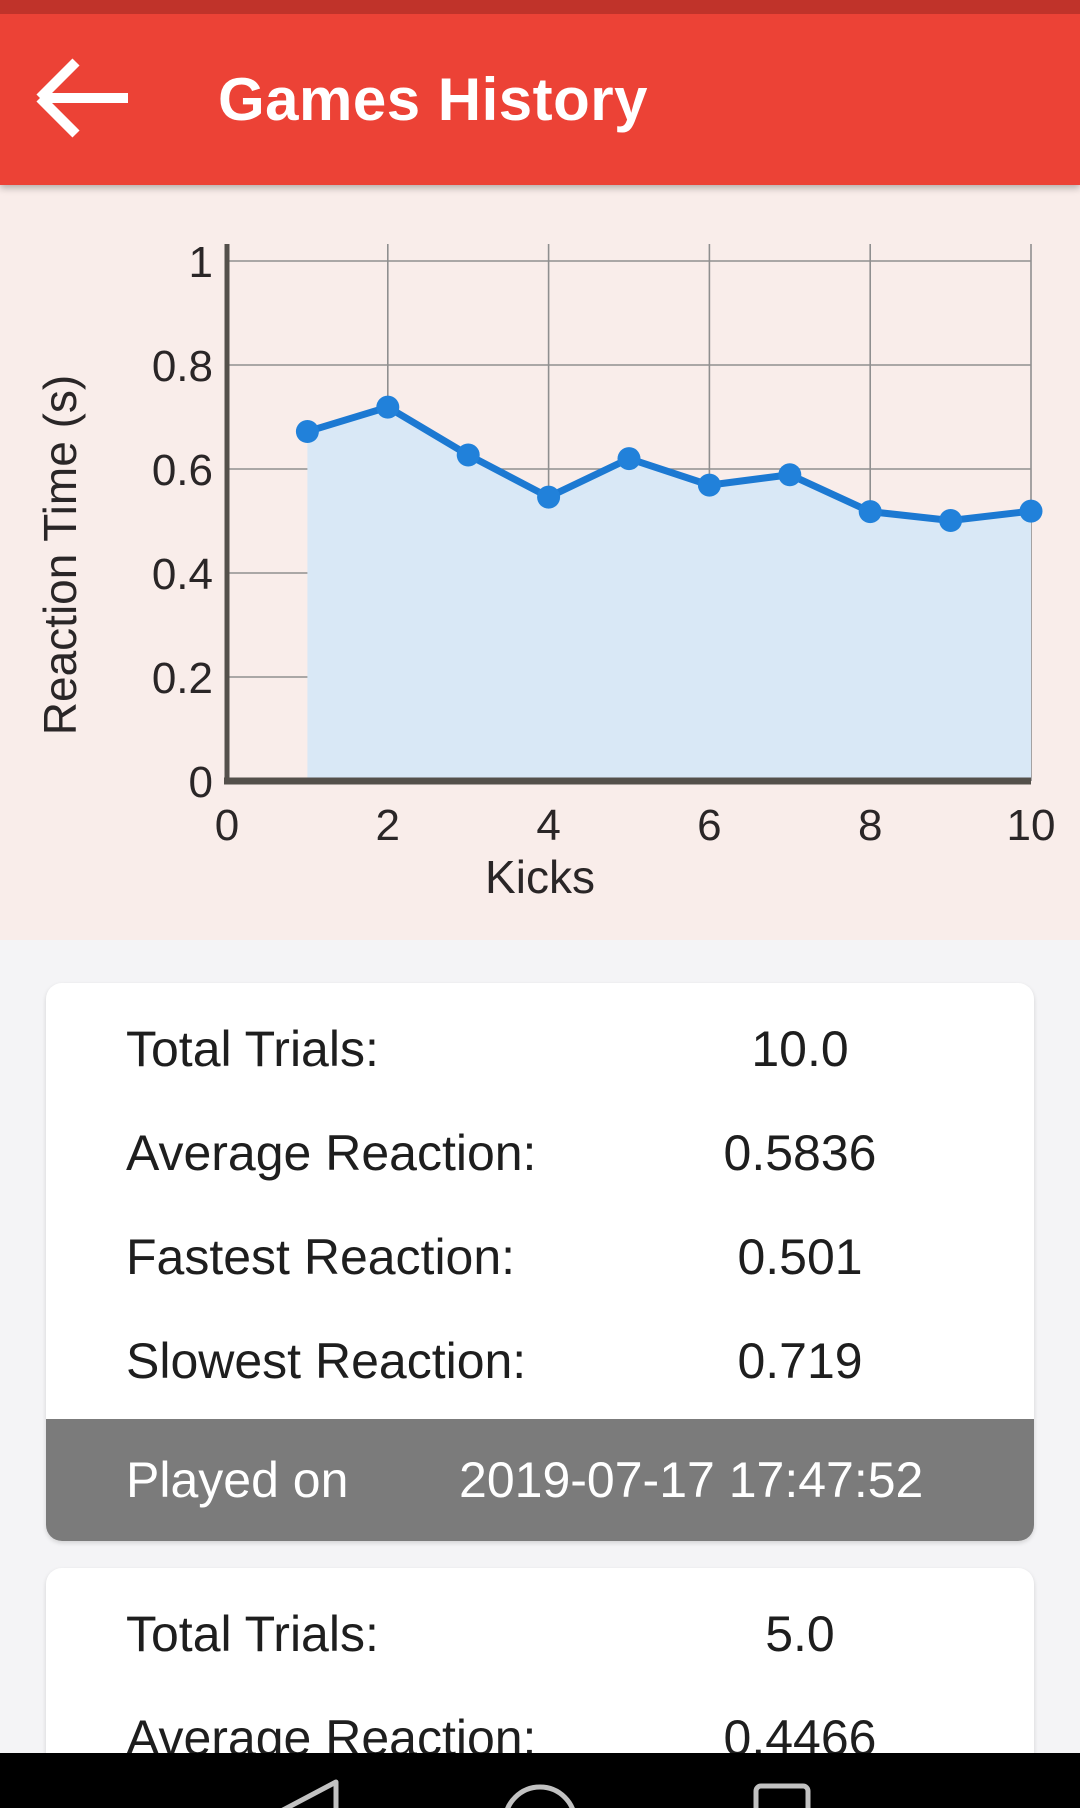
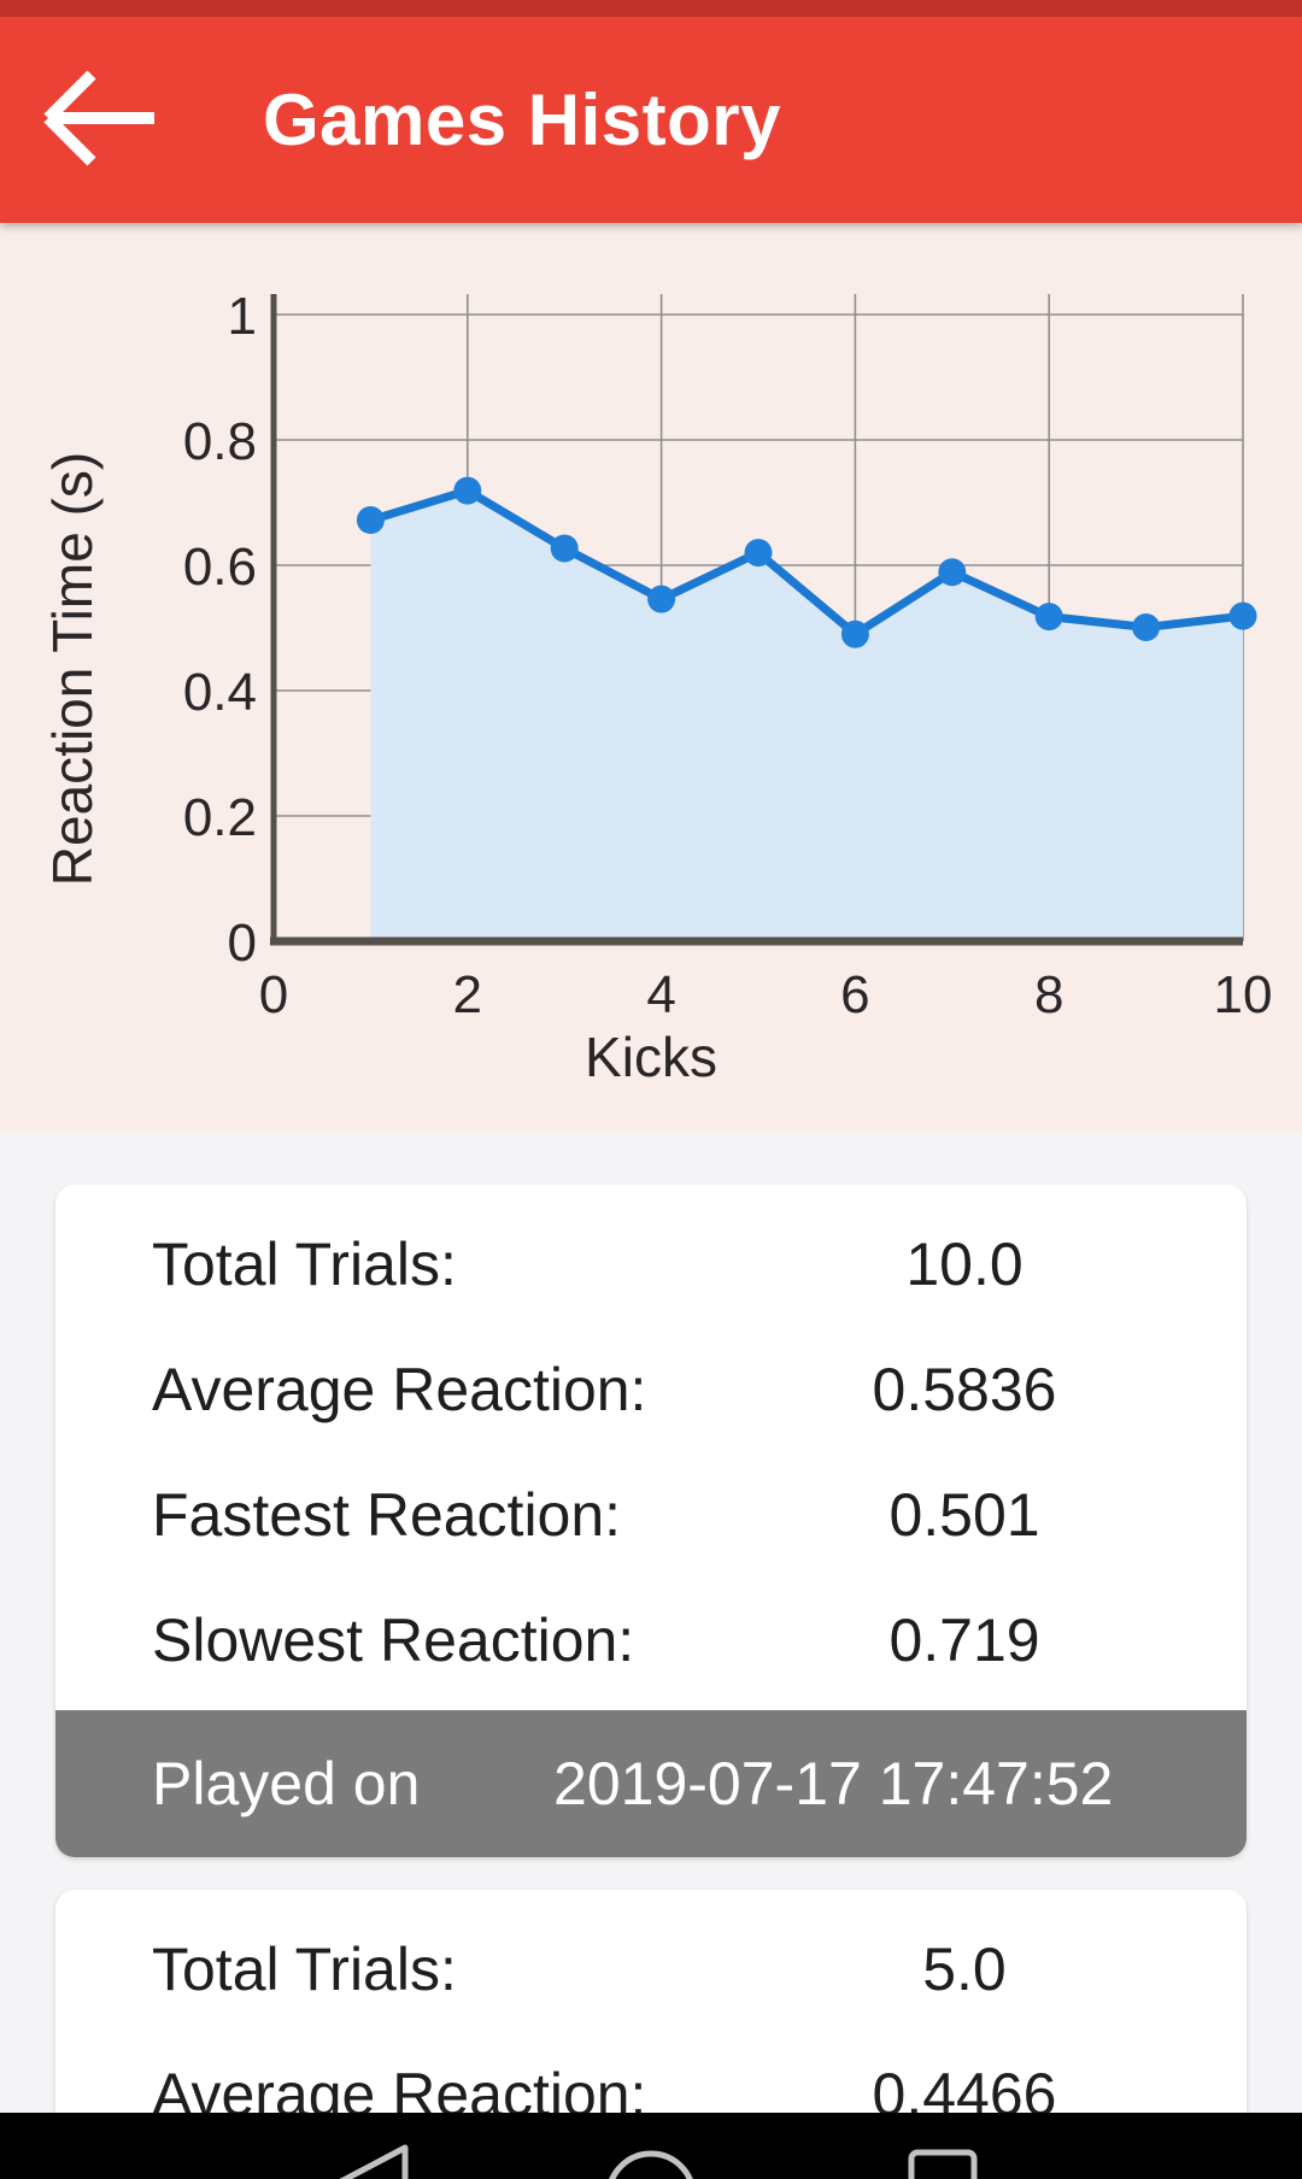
6: 0.57 -> 0.49
